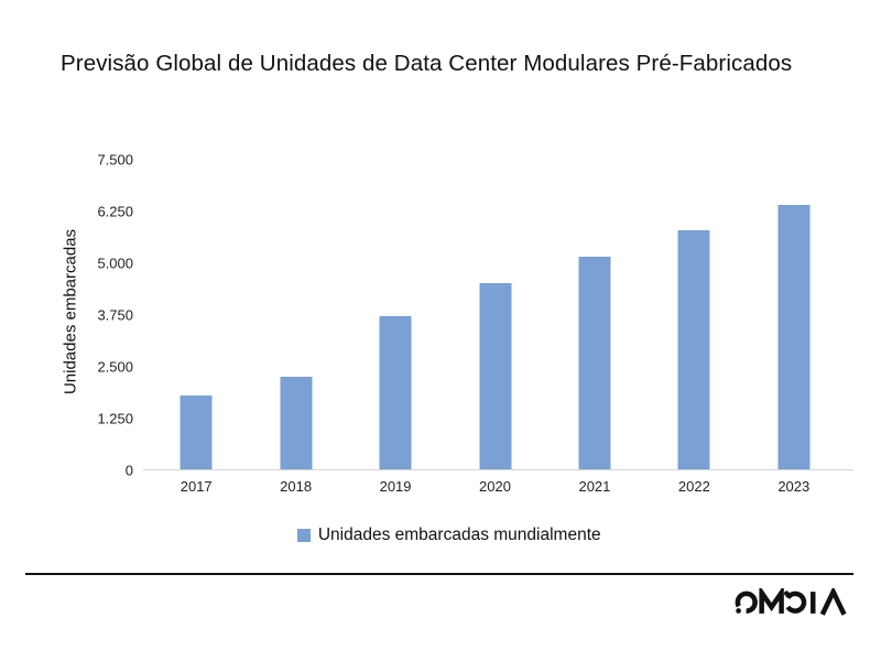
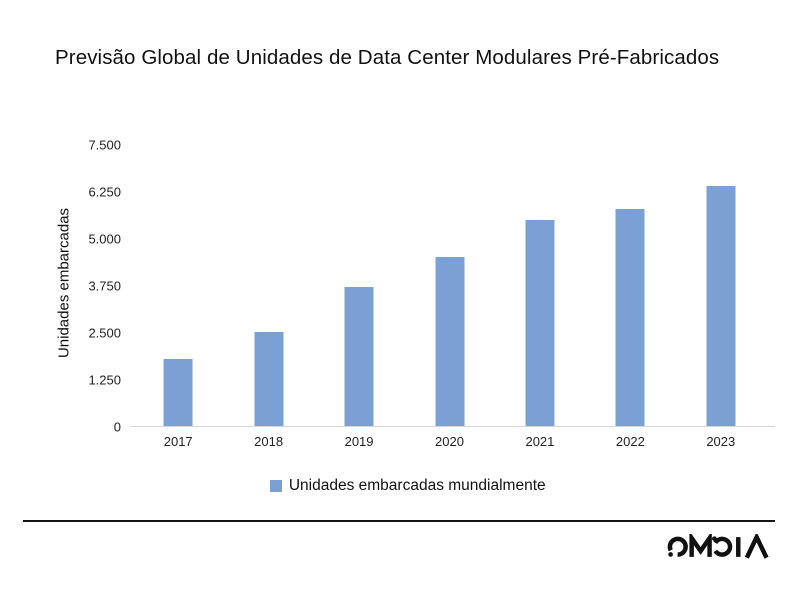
2018: 2200 -> 2500
2021: 5200 -> 5500
